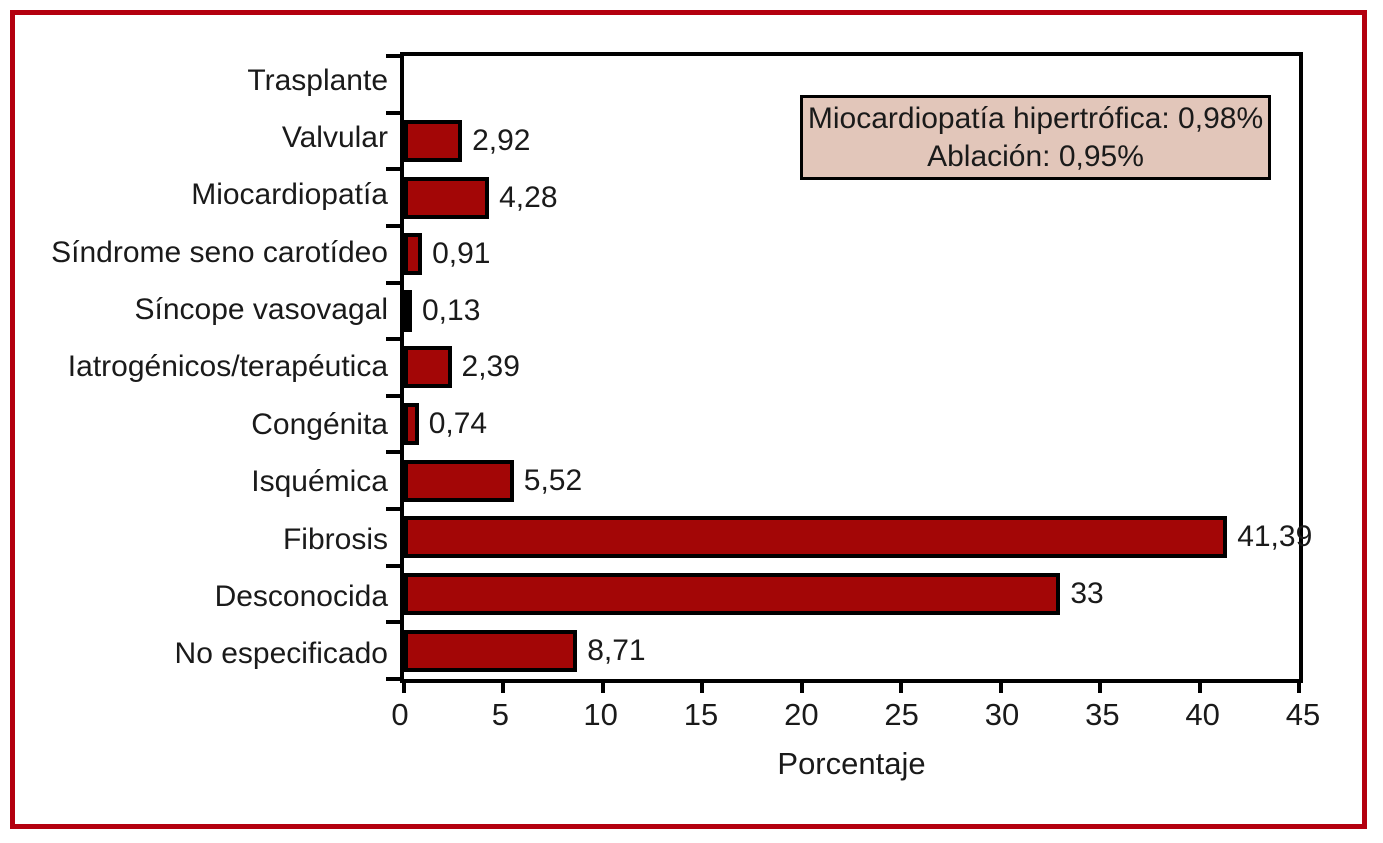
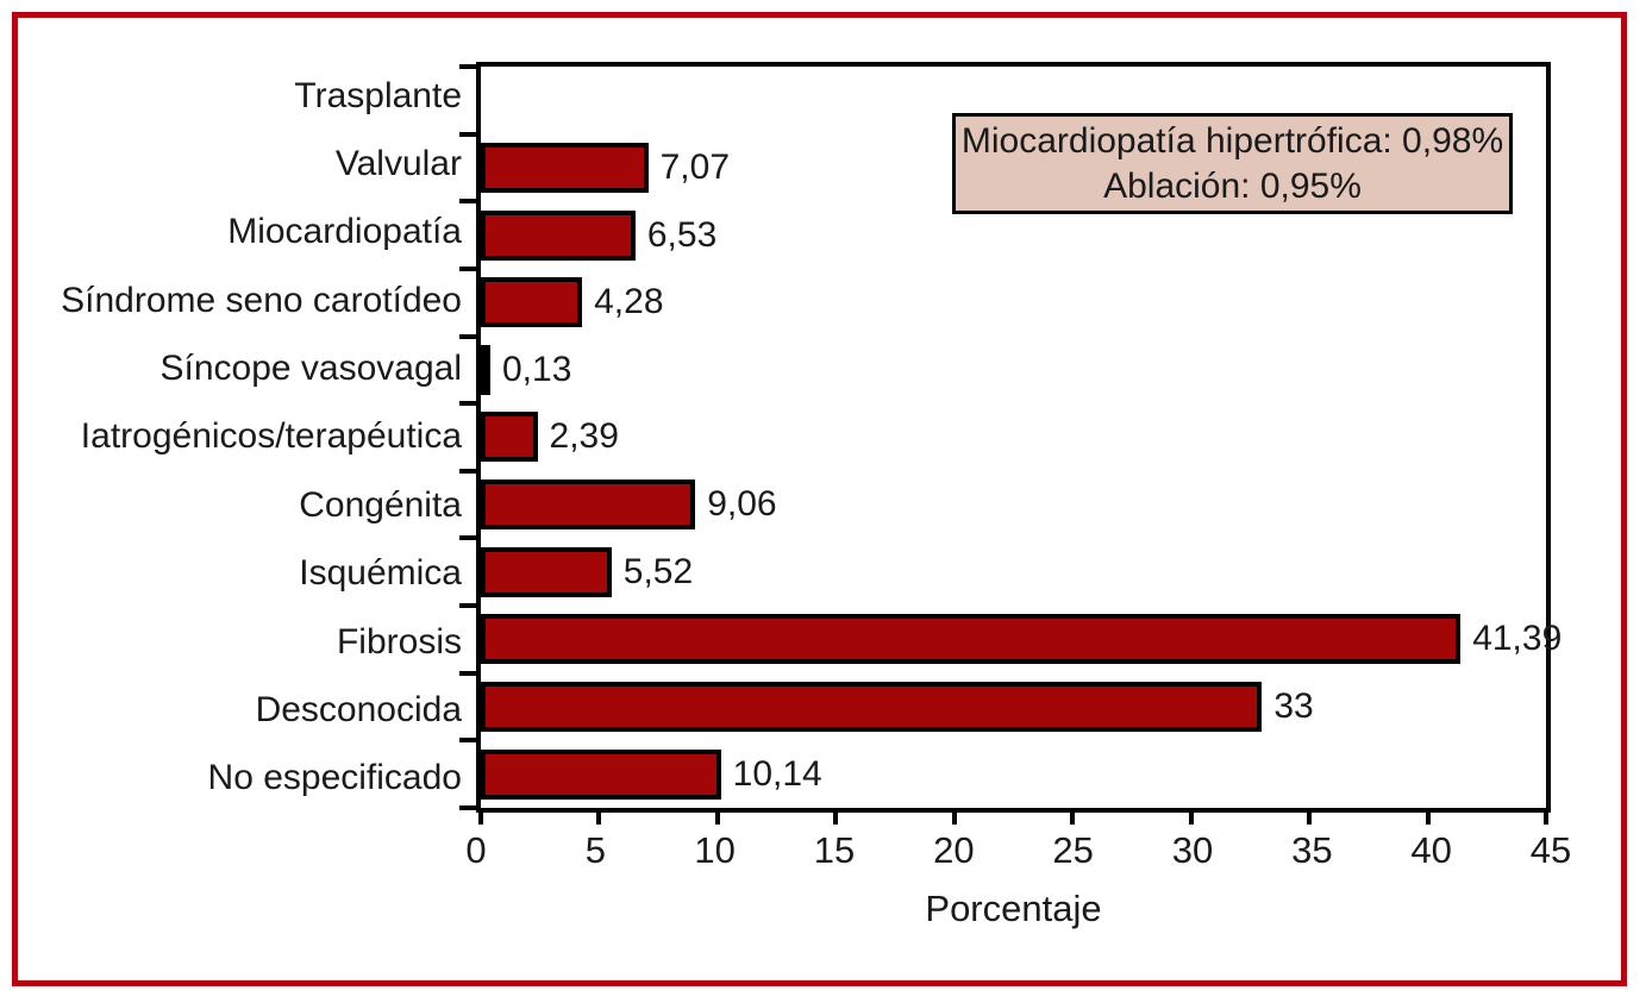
Valvular: 2,92 -> 7,07
Miocardiopatía: 4,28 -> 6,53
Síndrome seno carotídeo: 0,91 -> 4,28
Congénita: 0,74 -> 9,06
No especificado: 8,71 -> 10,14
